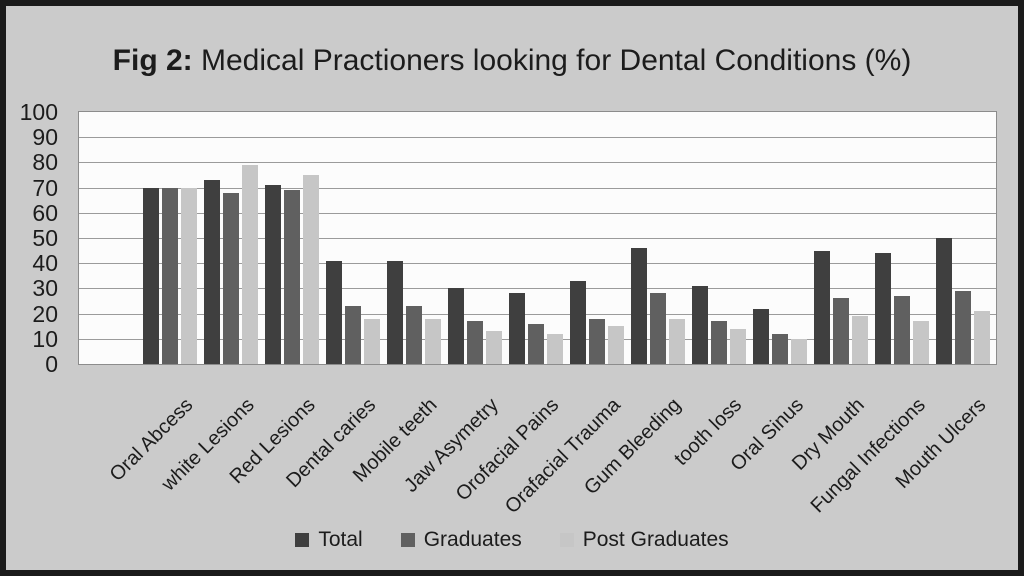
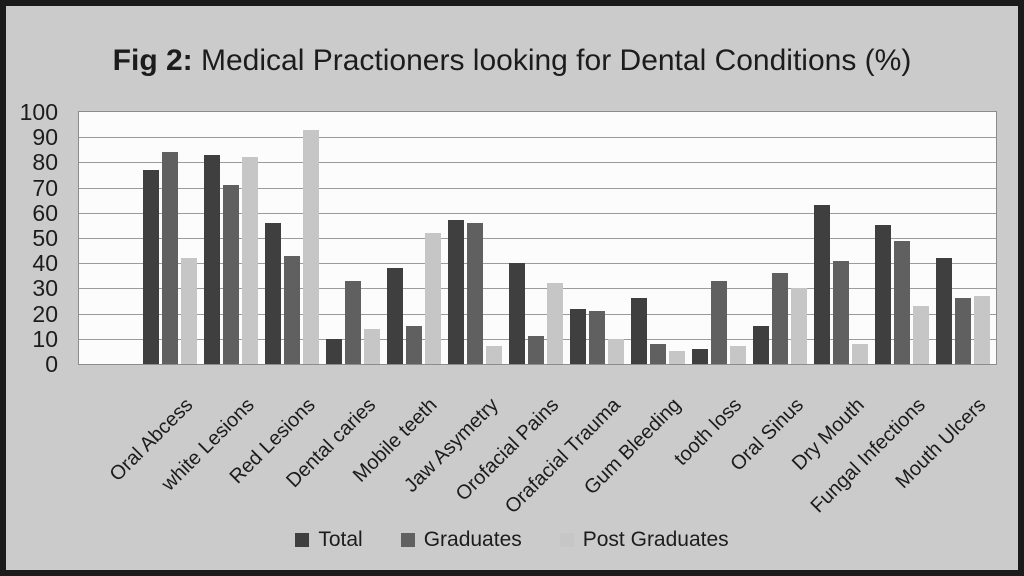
Total/Oral Abcess: 70 -> 77
Graduates/Oral Abcess: 70 -> 84
Post Graduates/Oral Abcess: 70 -> 42
Total/white Lesions: 73 -> 83
Graduates/white Lesions: 68 -> 71
Post Graduates/white Lesions: 79 -> 82
Total/Red Lesions: 71 -> 56
Graduates/Red Lesions: 69 -> 43
Post Graduates/Red Lesions: 75 -> 93
Total/Dental caries: 41 -> 10
Graduates/Dental caries: 23 -> 33
Post Graduates/Dental caries: 18 -> 14
Total/Mobile teeth: 41 -> 38
Graduates/Mobile teeth: 23 -> 15
Post Graduates/Mobile teeth: 18 -> 52
Total/Jaw Asymetry: 30 -> 57
Graduates/Jaw Asymetry: 17 -> 56
Post Graduates/Jaw Asymetry: 13 -> 7
Total/Orofacial Pains: 28 -> 40
Graduates/Orofacial Pains: 16 -> 11
Post Graduates/Orofacial Pains: 12 -> 32
Total/Orafacial Trauma: 33 -> 22
Graduates/Orafacial Trauma: 18 -> 21
Post Graduates/Orafacial Trauma: 15 -> 10
Total/Gum Bleeding: 46 -> 26
Graduates/Gum Bleeding: 28 -> 8
Post Graduates/Gum Bleeding: 18 -> 5
Total/tooth loss: 31 -> 6
Graduates/tooth loss: 17 -> 33
Post Graduates/tooth loss: 14 -> 7
Total/Oral Sinus: 22 -> 15
Graduates/Oral Sinus: 12 -> 36
Post Graduates/Oral Sinus: 10 -> 30
Total/Dry Mouth: 45 -> 63
Graduates/Dry Mouth: 26 -> 41
Post Graduates/Dry Mouth: 19 -> 8
Total/Fungal Infections: 44 -> 55
Graduates/Fungal Infections: 27 -> 49
Post Graduates/Fungal Infections: 17 -> 23
Total/Mouth Ulcers: 50 -> 42
Graduates/Mouth Ulcers: 29 -> 26
Post Graduates/Mouth Ulcers: 21 -> 27
